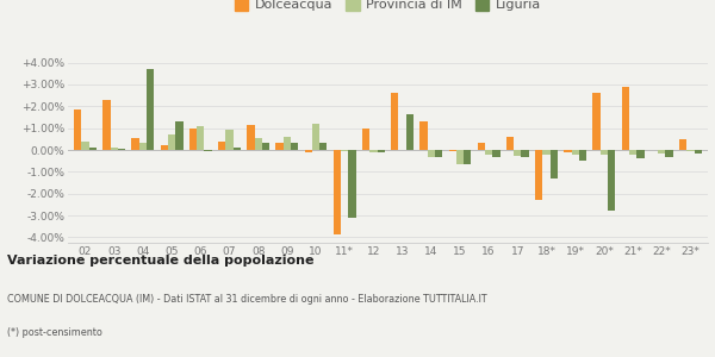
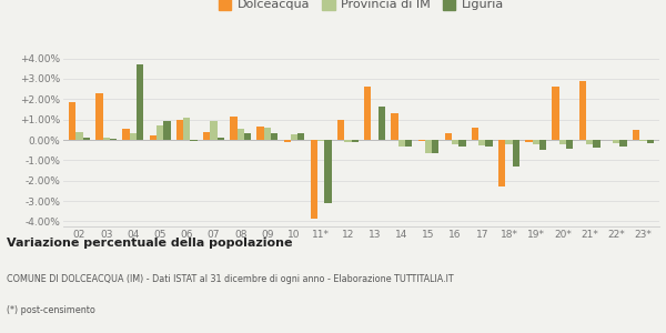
Liguria/05: 1.3% -> 0.9%
Dolceacqua/09: 0.3% -> 0.7%
Provincia di IM/10: 1.2% -> 0.2%
Liguria/20*: -2.8% -> -0.5%
